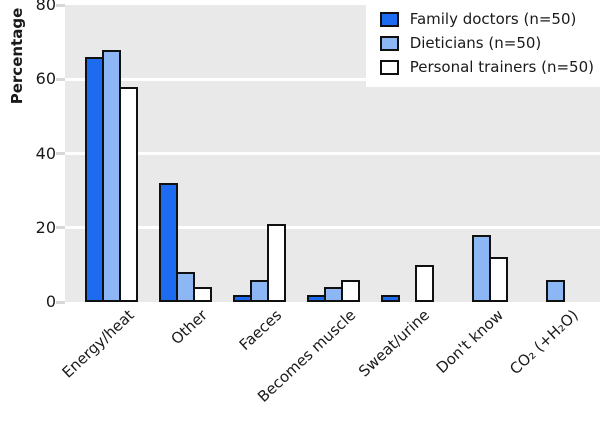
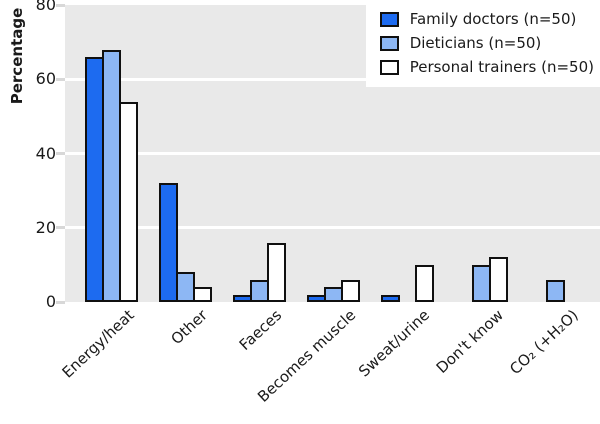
Personal trainers (n=50)/Energy/heat: 58 -> 54
Personal trainers (n=50)/Faeces: 21 -> 16
Dieticians (n=50)/Don't know: 18 -> 10
